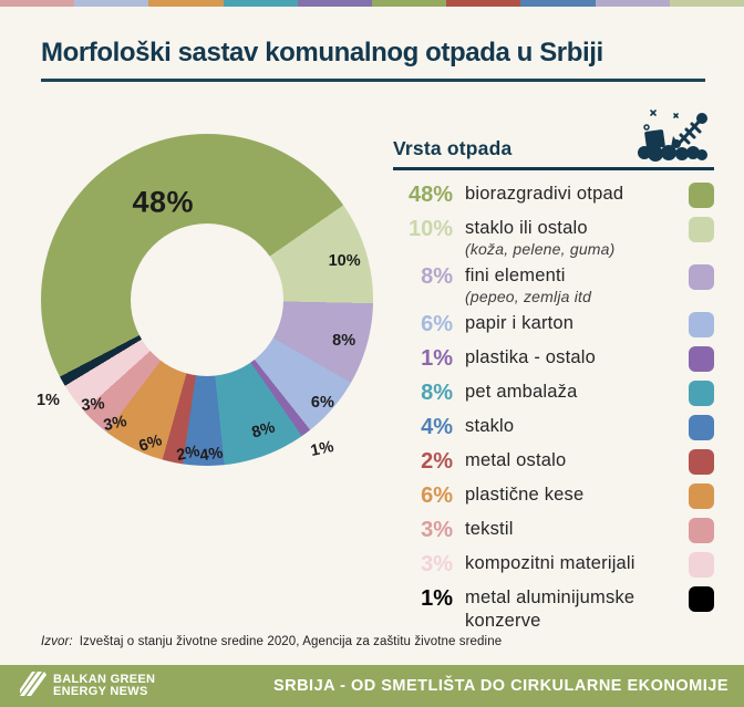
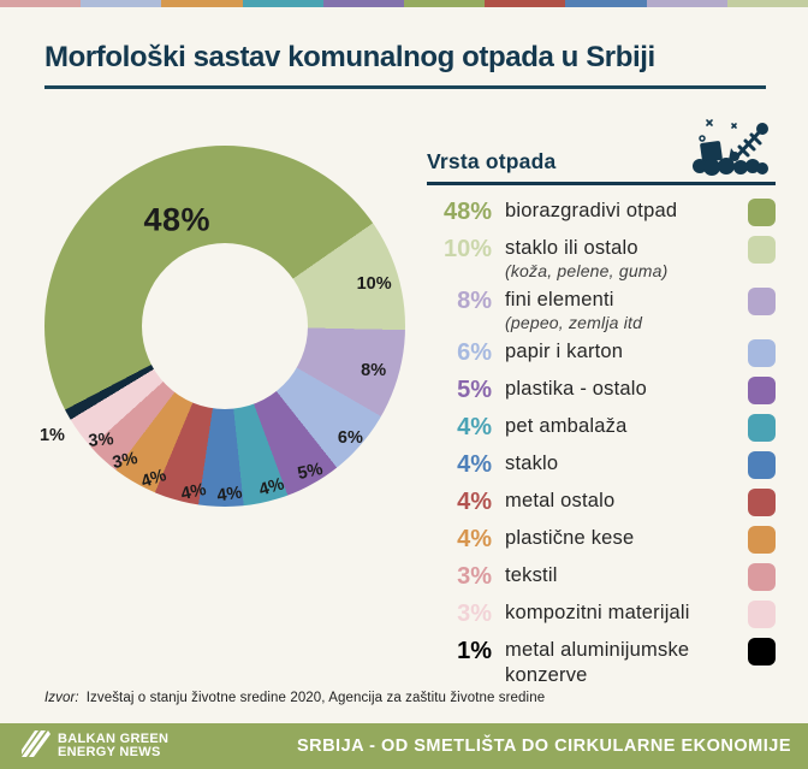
plastika - ostalo: 1% -> 5%
pet ambalaža: 8% -> 4%
metal ostalo: 2% -> 4%
plastične kese: 6% -> 4%
